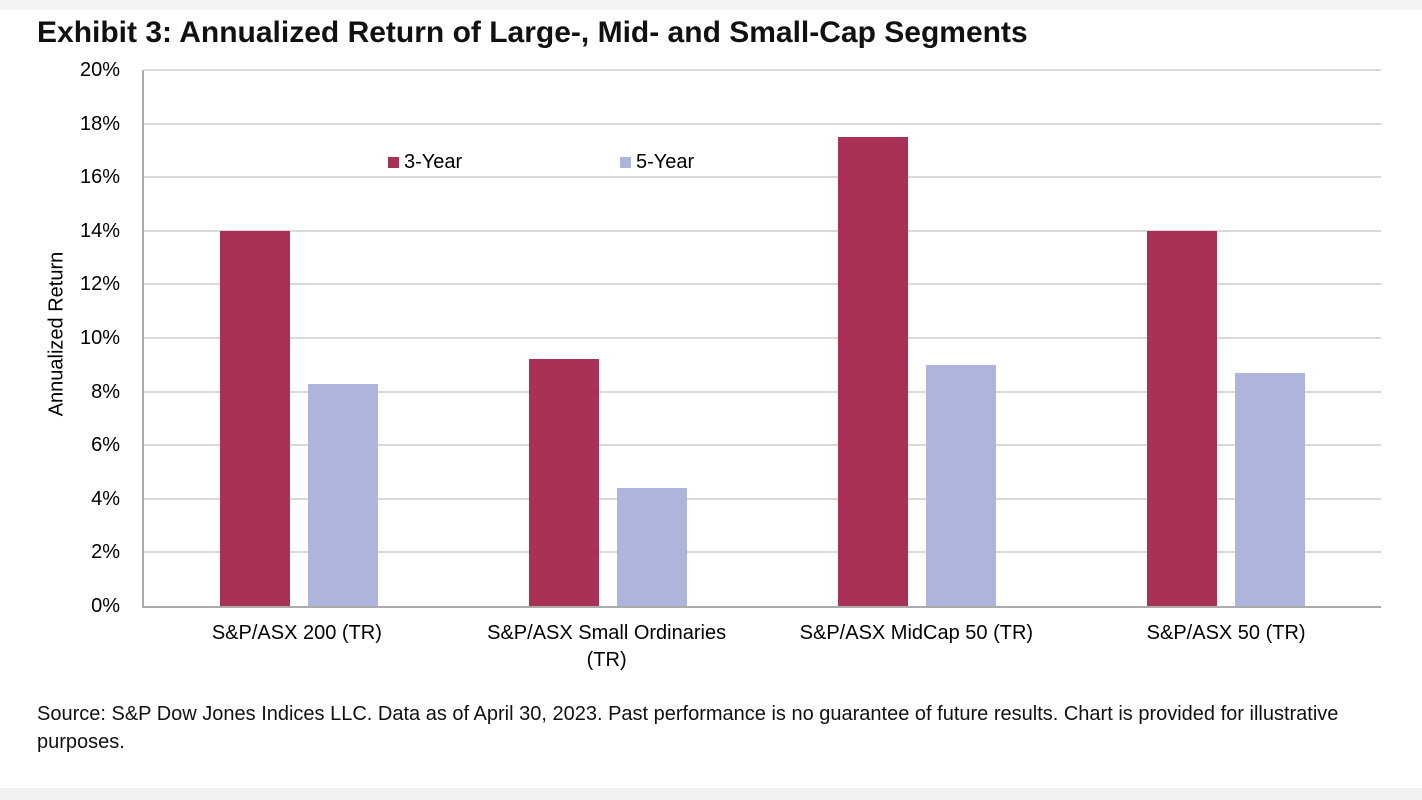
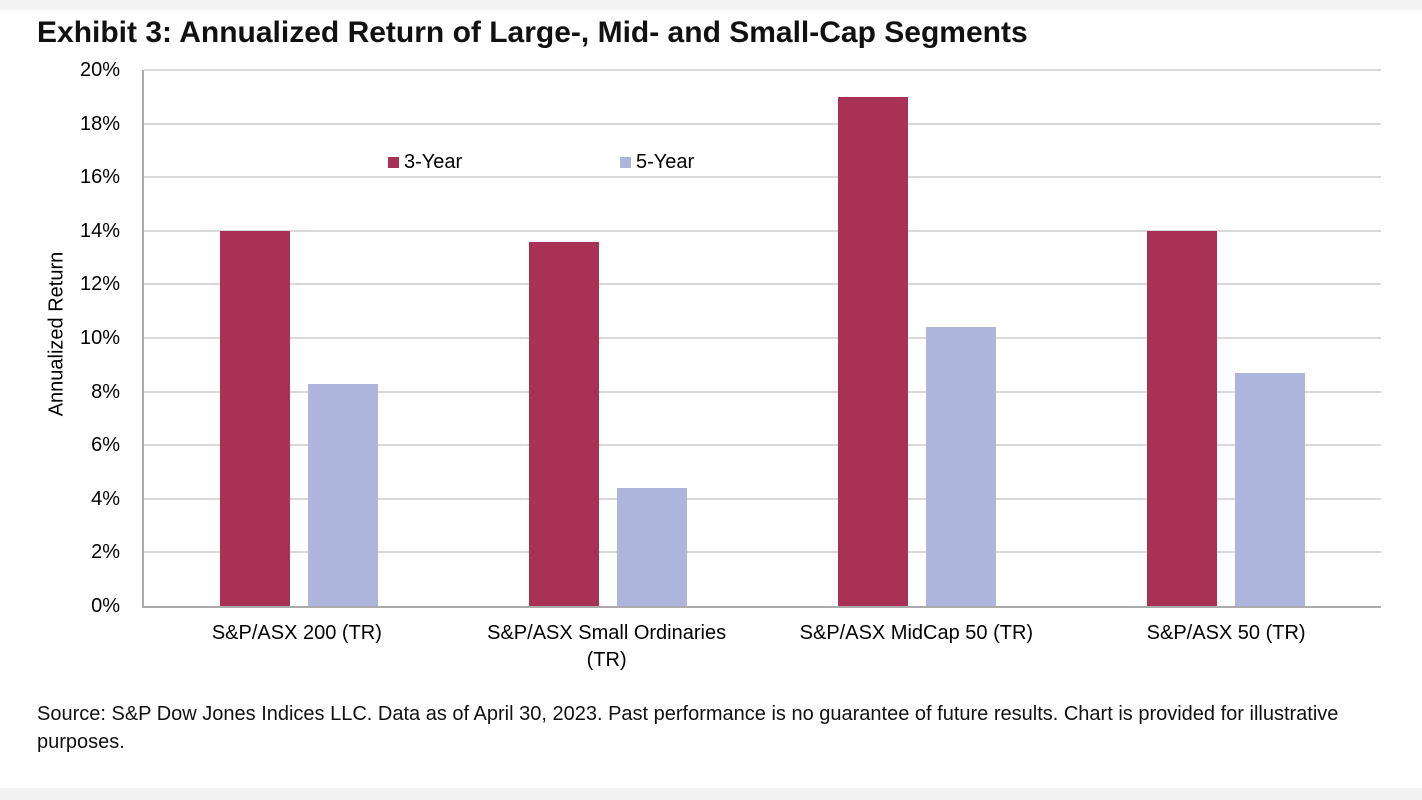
3-Year/S&P/ASX Small Ordinaries (TR): 9.2% -> 13.6%
3-Year/S&P/ASX MidCap 50 (TR): 17.5% -> 19.0%
5-Year/S&P/ASX MidCap 50 (TR): 9.0% -> 10.4%
